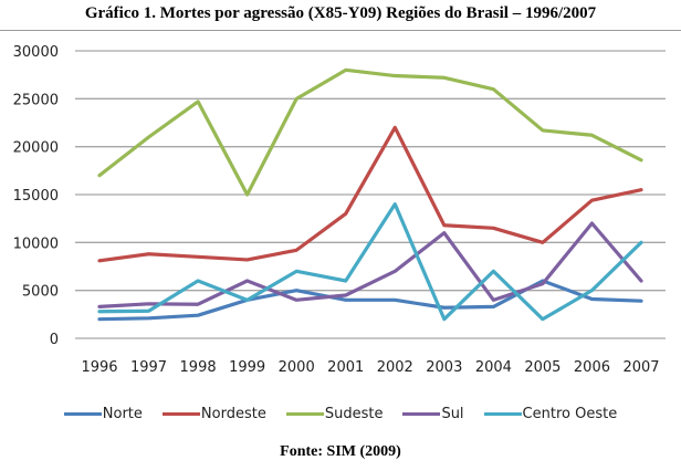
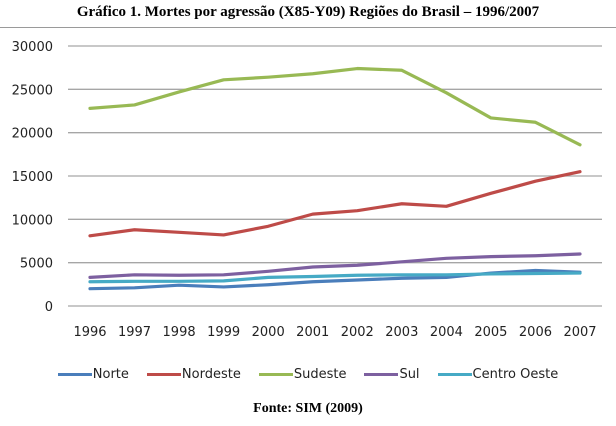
Sudeste/1996: 17000 -> 23000
Sudeste/1997: 21000 -> 23000
Centro Oeste/1998: 6000 -> 3000
Norte/1999: 4000 -> 2000
Sudeste/1999: 15000 -> 26000
Sul/1999: 6000 -> 4000
Centro Oeste/1999: 4000 -> 3000
Norte/2000: 5000 -> 2000
Sudeste/2000: 25000 -> 26000
Centro Oeste/2000: 7000 -> 3000
Norte/2001: 4000 -> 3000
Nordeste/2001: 13000 -> 11000
Sudeste/2001: 28000 -> 27000
Centro Oeste/2001: 6000 -> 3000
Norte/2002: 4000 -> 3000
Nordeste/2002: 22000 -> 11000
Sul/2002: 7000 -> 5000
Centro Oeste/2002: 14000 -> 4000
Sul/2003: 11000 -> 5000
Centro Oeste/2003: 2000 -> 4000
Sudeste/2004: 26000 -> 25000
Sul/2004: 4000 -> 6000
Centro Oeste/2004: 7000 -> 4000
Norte/2005: 6000 -> 4000
Nordeste/2005: 10000 -> 13000
Centro Oeste/2005: 2000 -> 4000
Sul/2006: 12000 -> 6000
Centro Oeste/2006: 5000 -> 4000
Centro Oeste/2007: 10000 -> 4000
